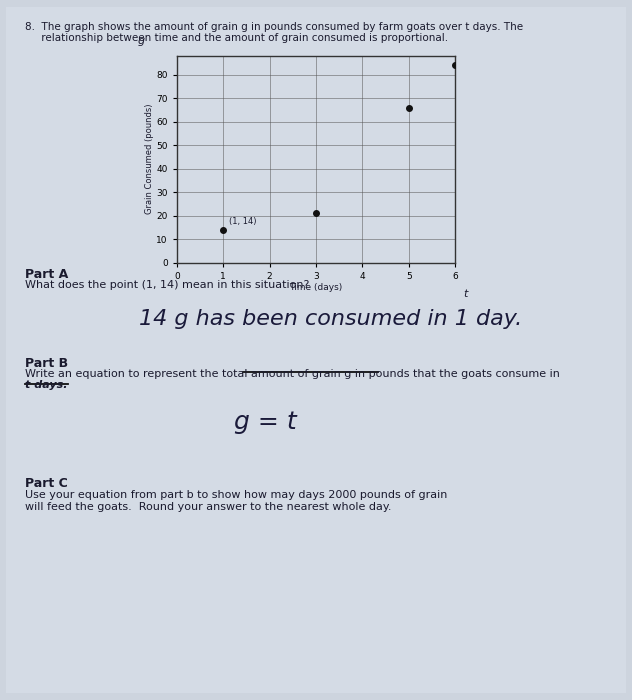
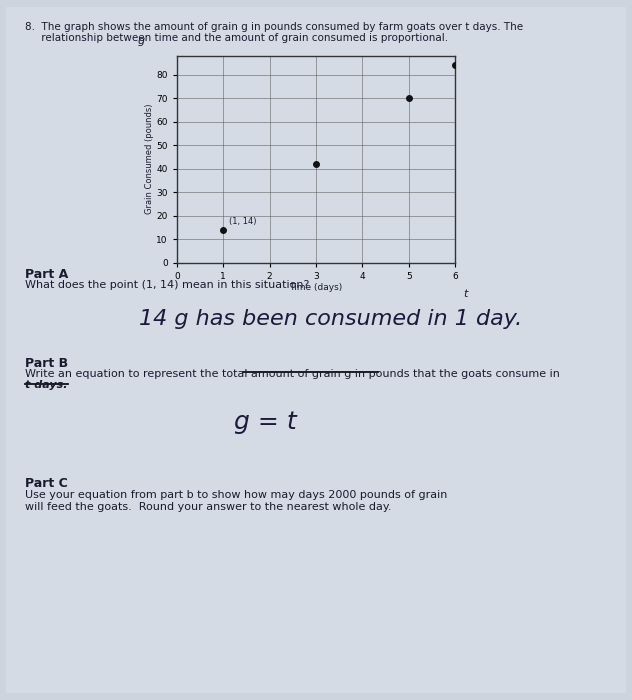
3: 21 -> 42
5: 66 -> 70
